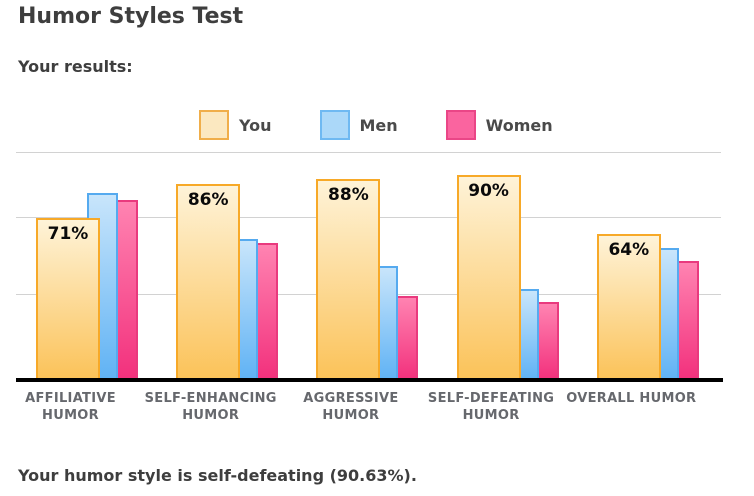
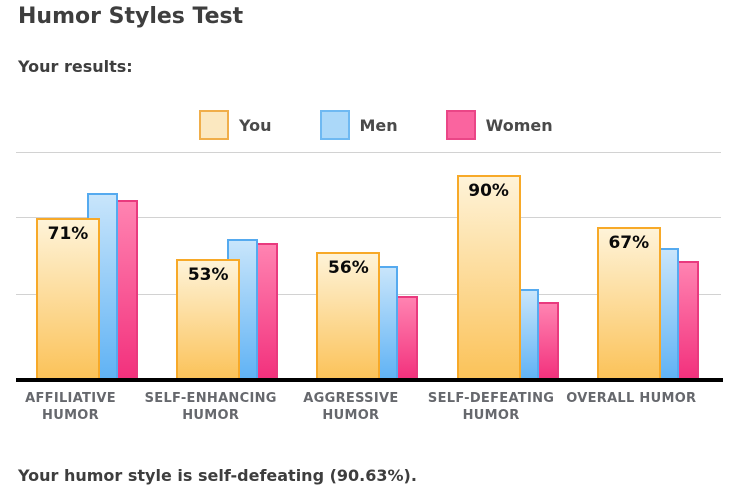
You/SELF-ENHANCING HUMOR: 86% -> 53%
You/AGGRESSIVE HUMOR: 88% -> 56%
You/OVERALL HUMOR: 64% -> 67%
